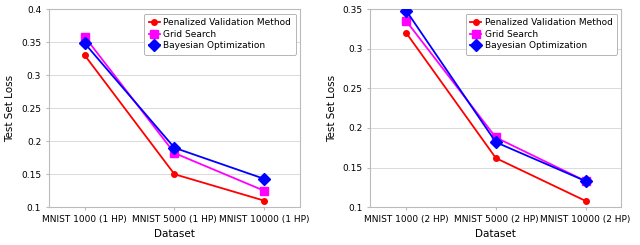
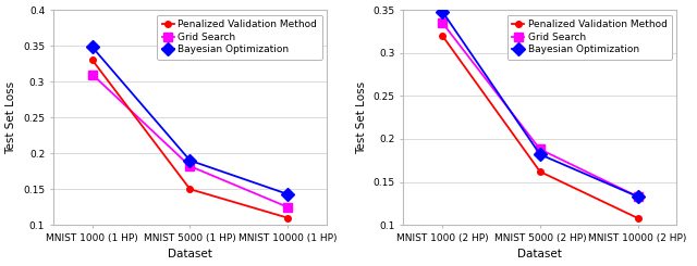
Grid Search/MNIST 1000 (1 HP): 0.358 -> 0.310
